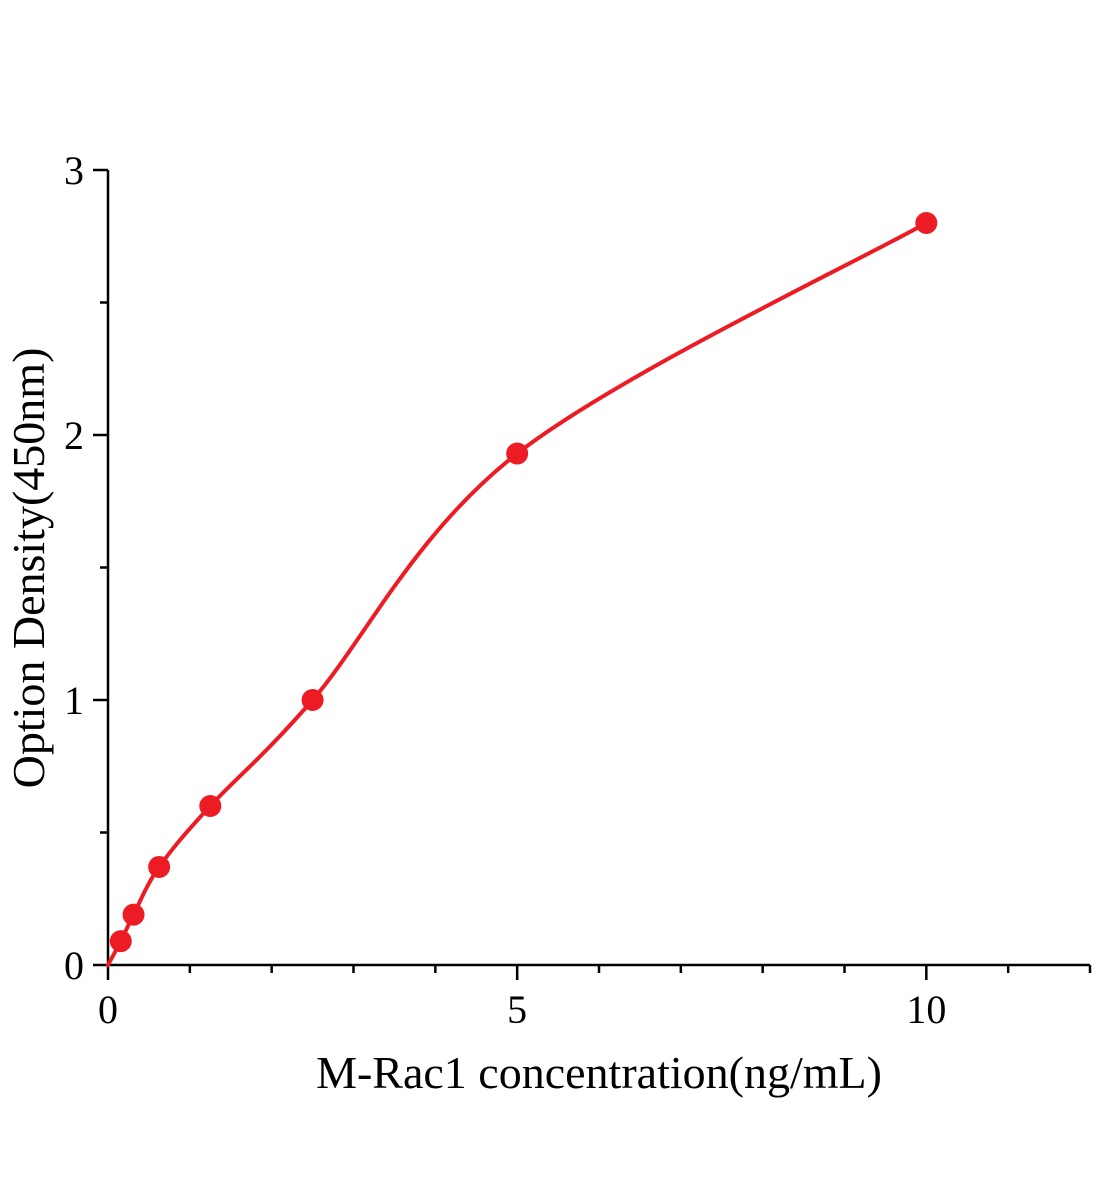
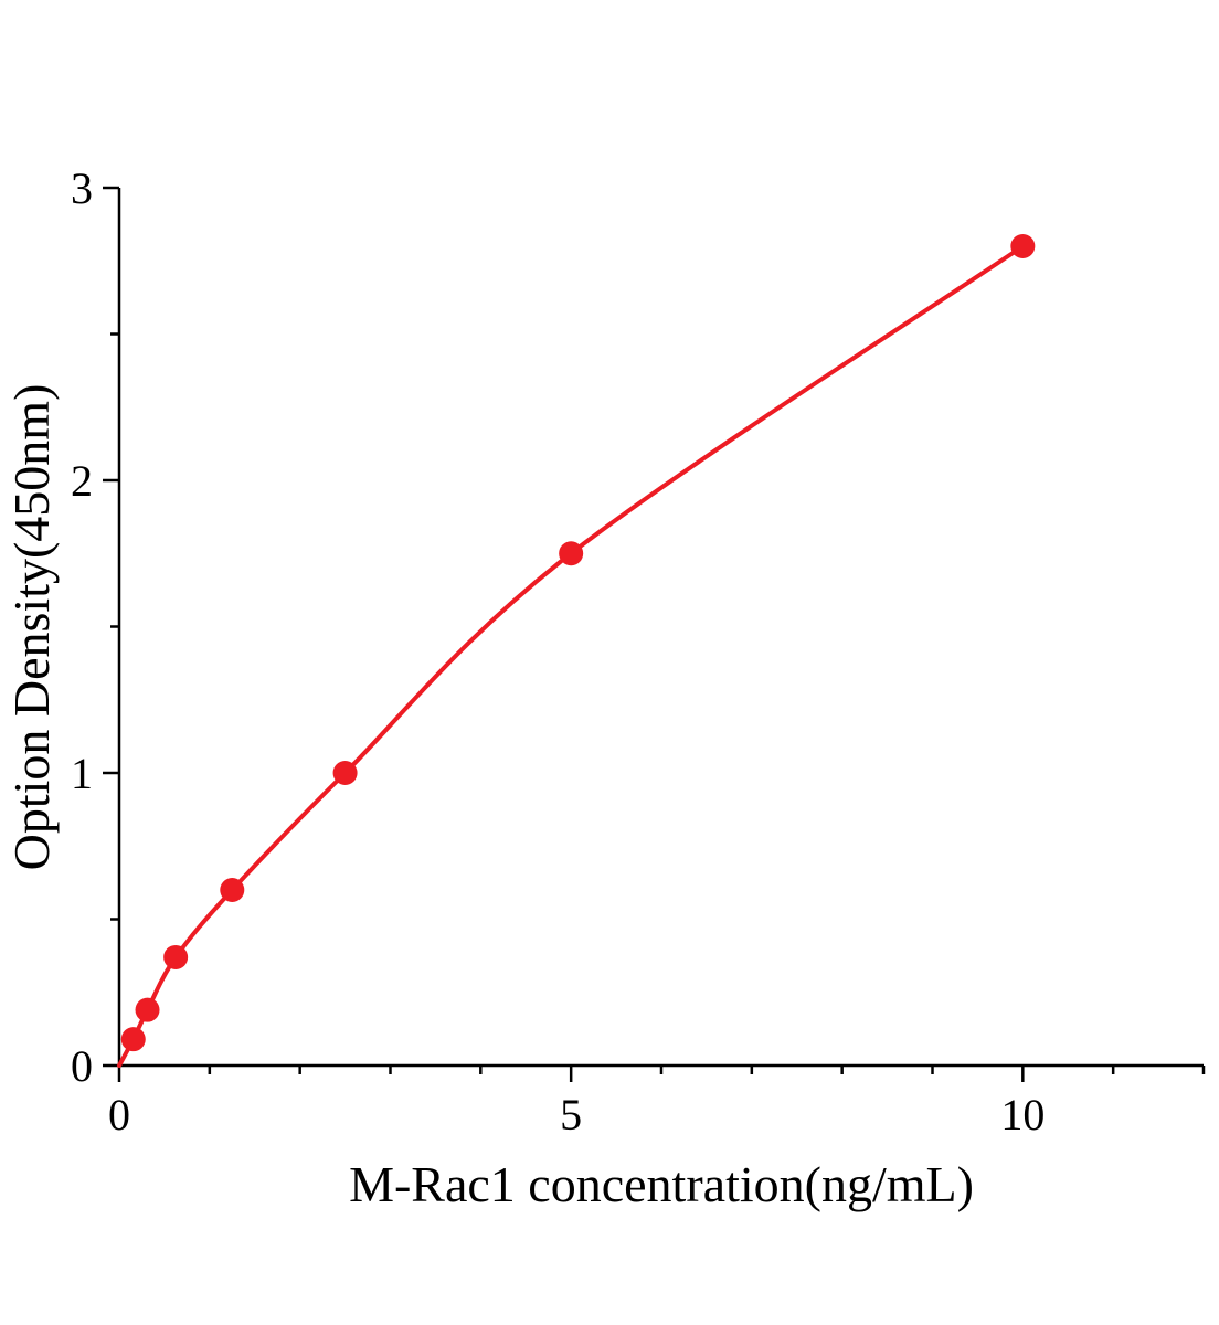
5: 1.93 -> 1.75
